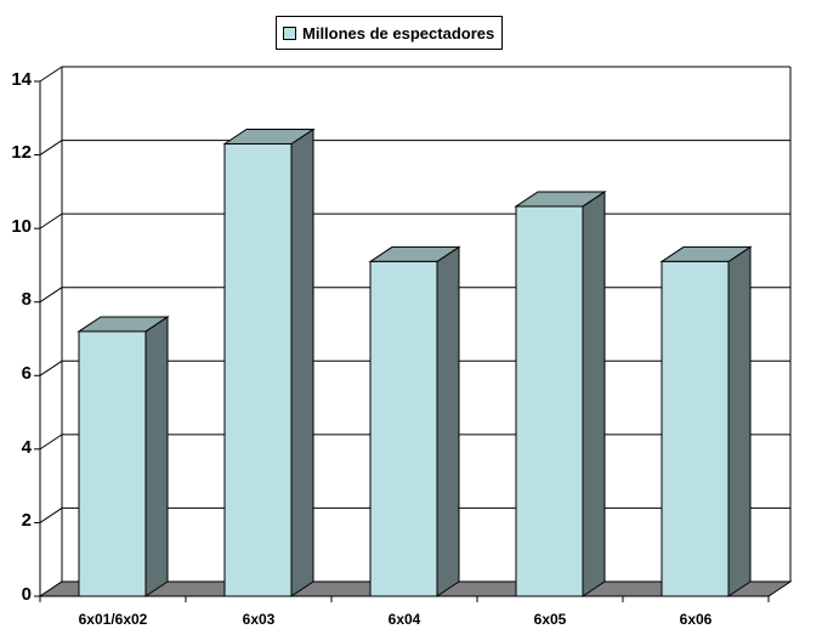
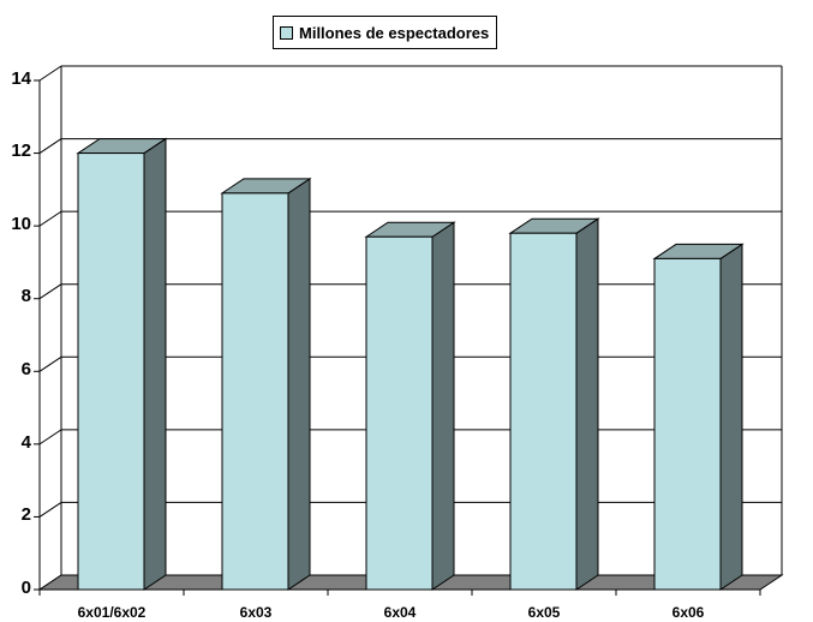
6x01/6x02: 7.2 -> 12.0
6x03: 12.3 -> 10.9
6x04: 9.1 -> 9.7
6x05: 10.6 -> 9.8
